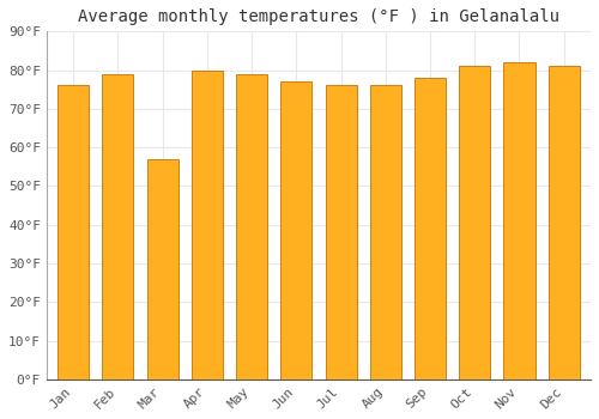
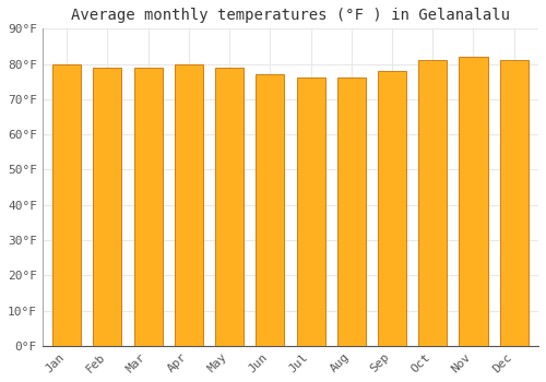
Jan: 76°F -> 80°F
Mar: 57°F -> 79°F
